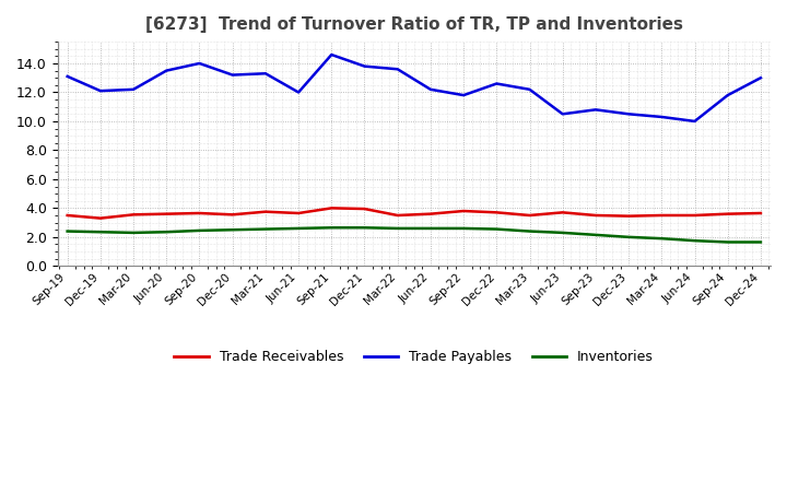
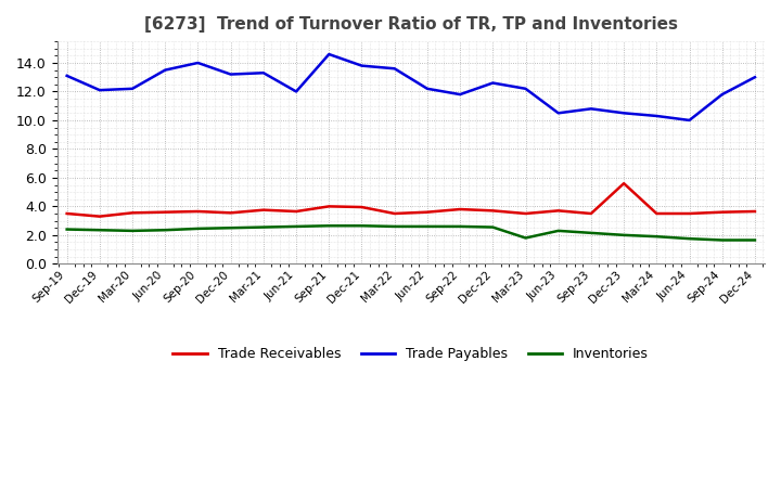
Inventories/Mar-23: 2.4 -> 1.8
Trade Receivables/Dec-23: 3.5 -> 5.6
